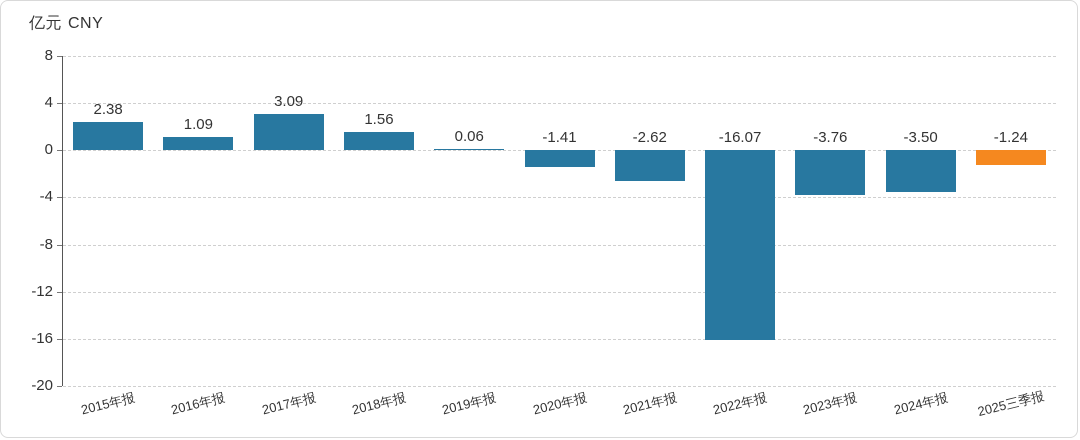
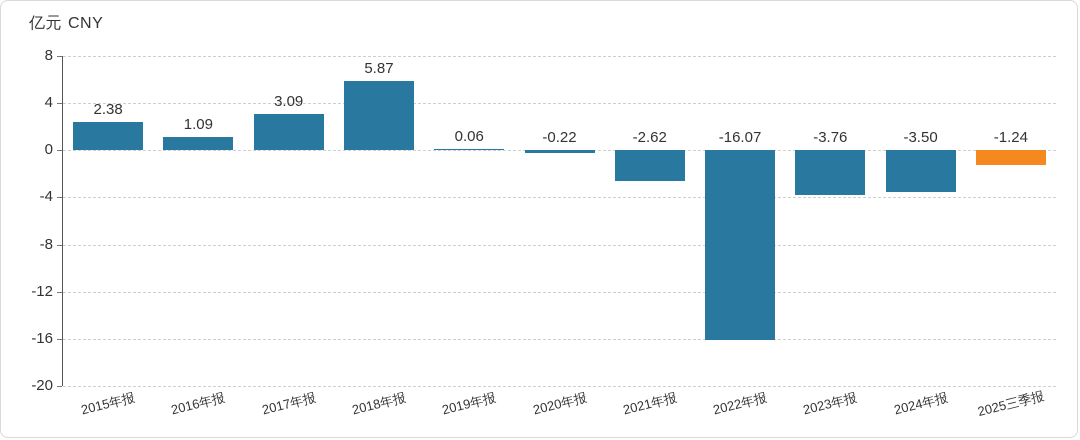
2018年报: 1.56 -> 5.87
2020年报: -1.41 -> -0.22
